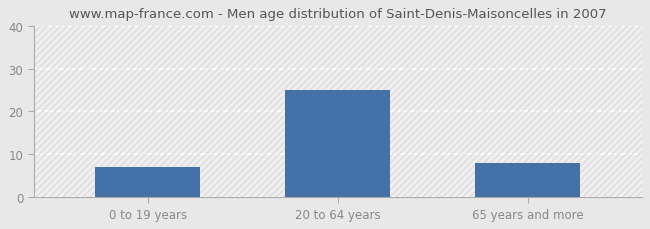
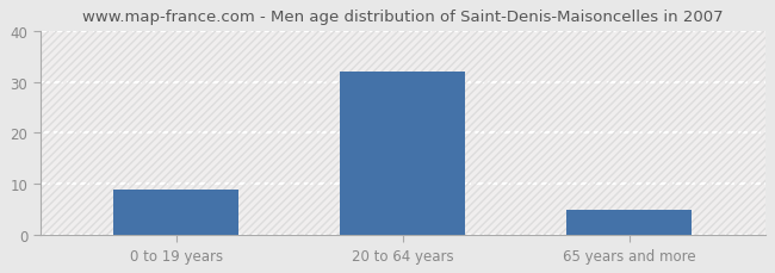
0 to 19 years: 7 -> 9
20 to 64 years: 25 -> 32
65 years and more: 8 -> 5
